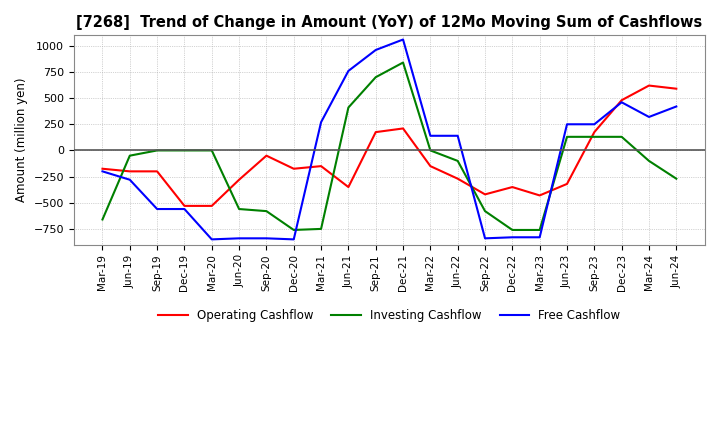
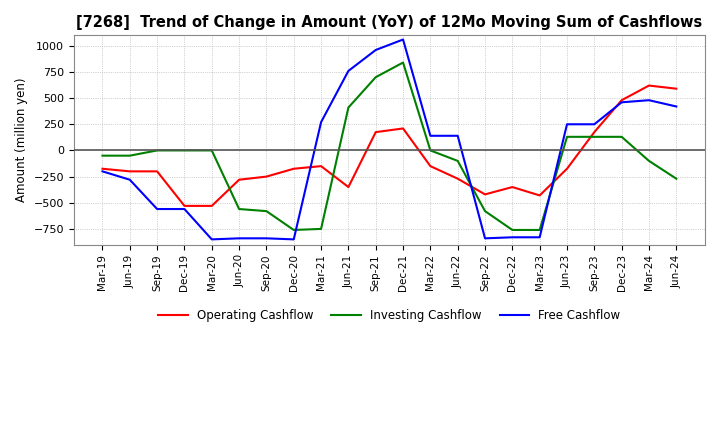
Investing Cashflow/Mar-19: -660 -> -50
Operating Cashflow/Sep-20: -50 -> -250
Operating Cashflow/Jun-23: -320 -> -180
Free Cashflow/Mar-24: 320 -> 480
